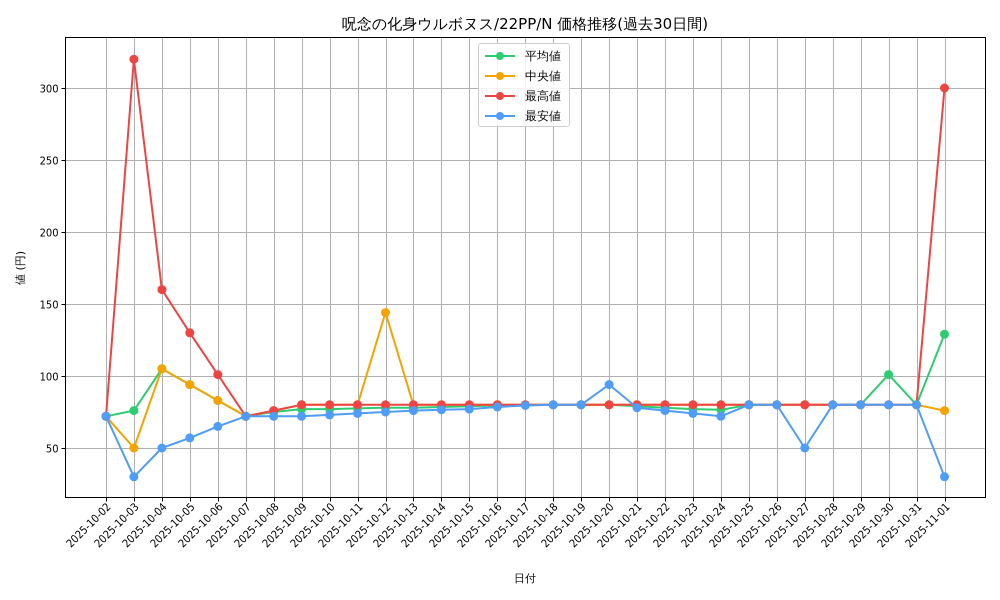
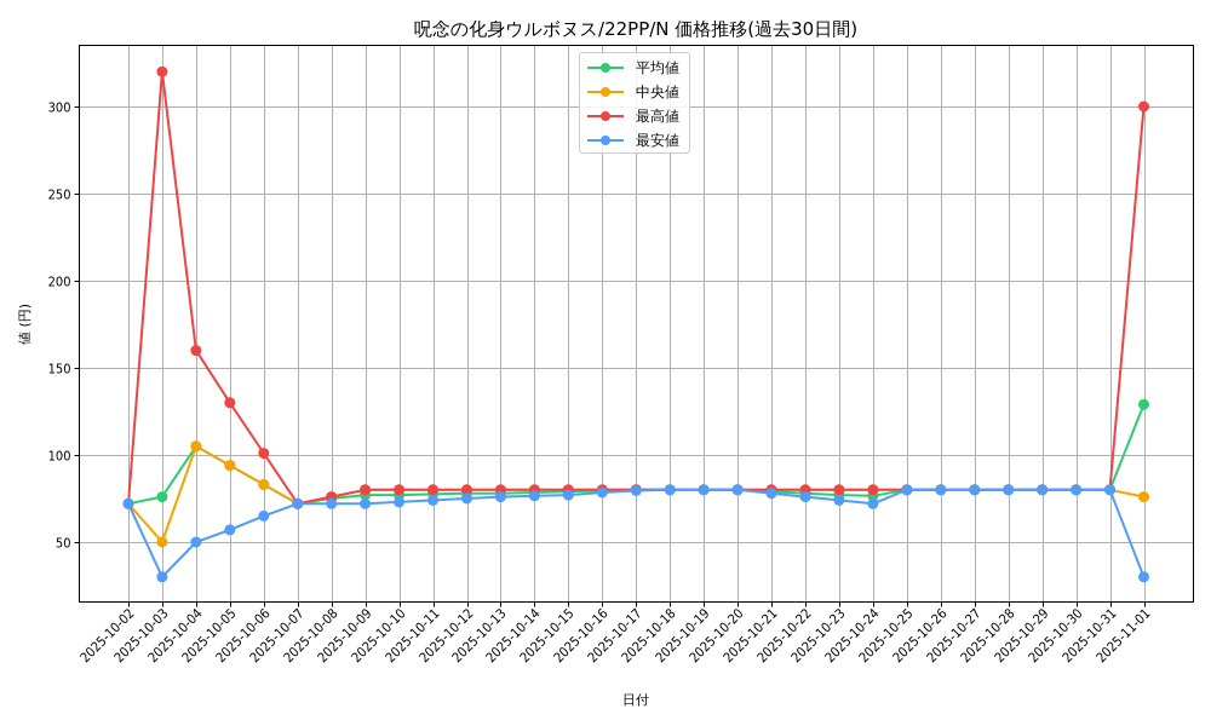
中央値/2025-10-12: 144 -> 80
最安値/2025-10-20: 94 -> 80
最安値/2025-10-27: 50 -> 80
平均値/2025-10-30: 101 -> 80
